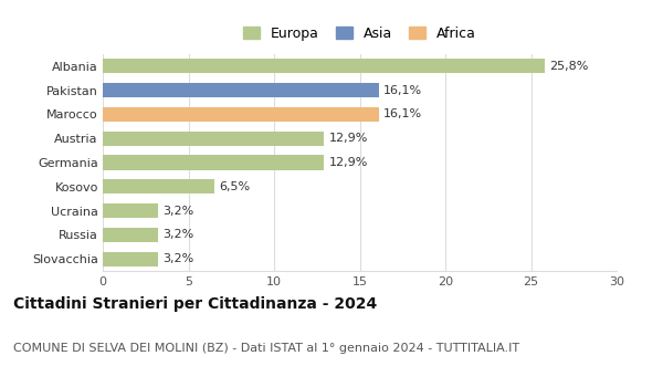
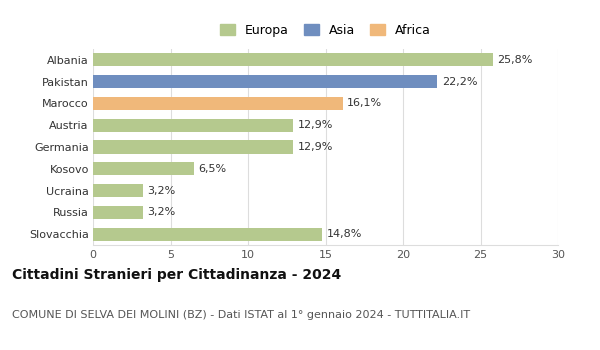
Pakistan: 16,1% -> 22,2%
Slovacchia: 3,2% -> 14,8%
